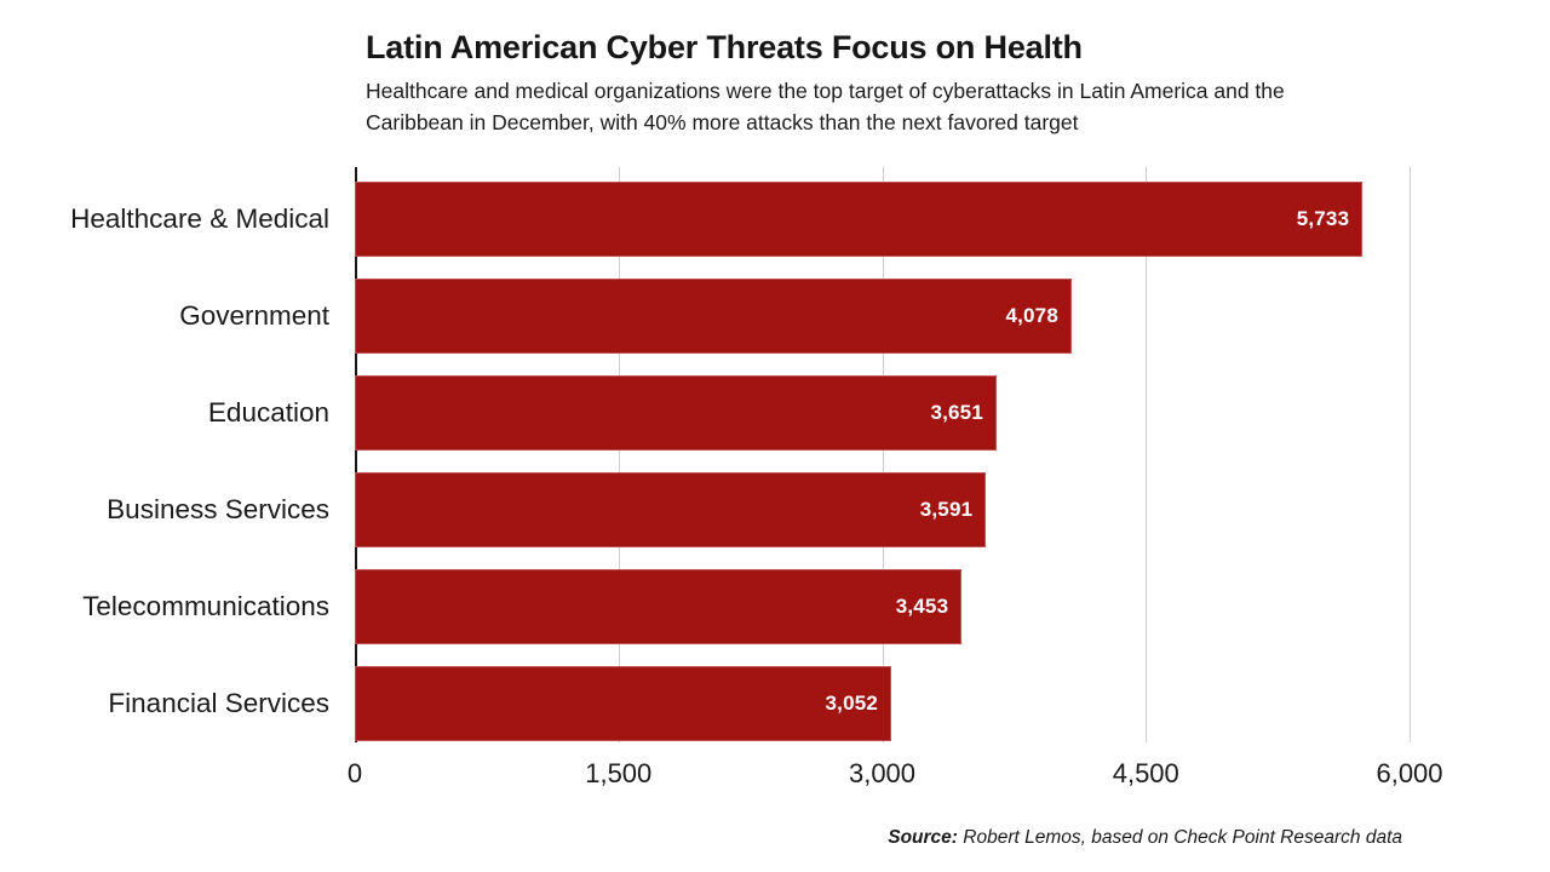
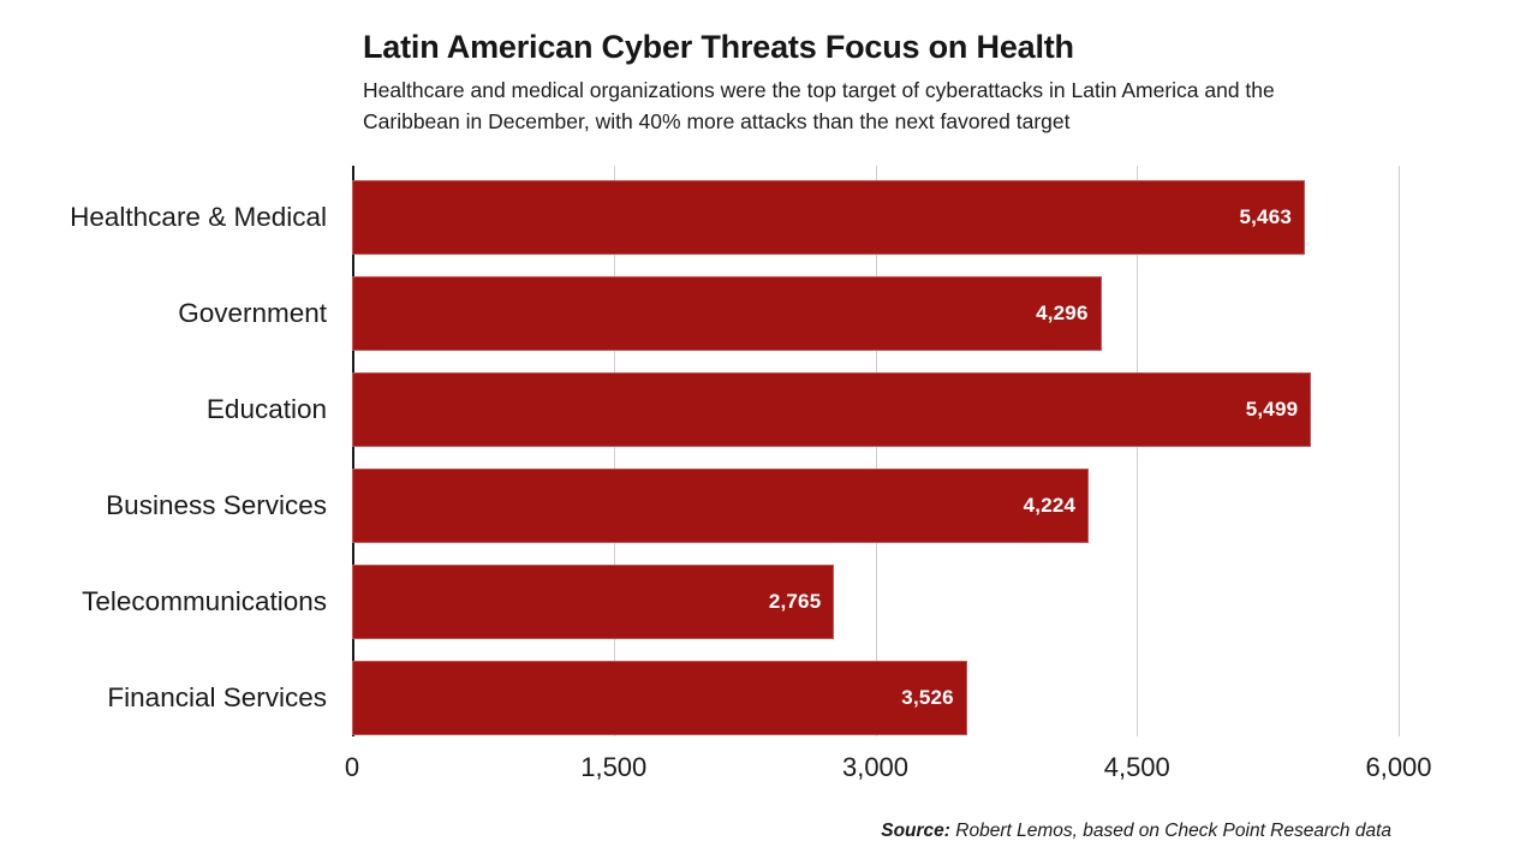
Healthcare & Medical: 5,733 -> 5,463
Government: 4,078 -> 4,296
Education: 3,651 -> 5,499
Business Services: 3,591 -> 4,224
Telecommunications: 3,453 -> 2,765
Financial Services: 3,052 -> 3,526
